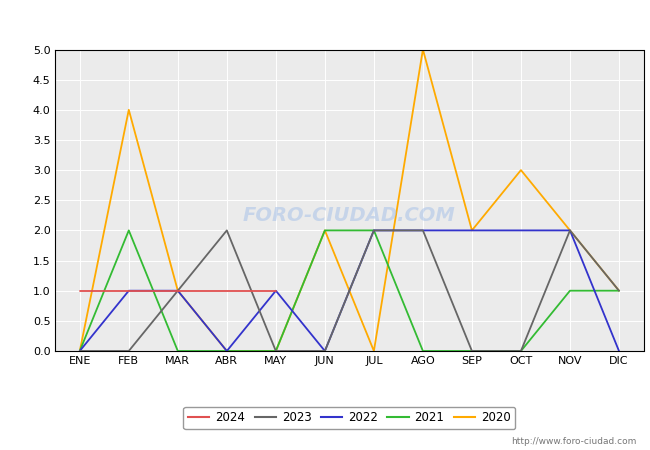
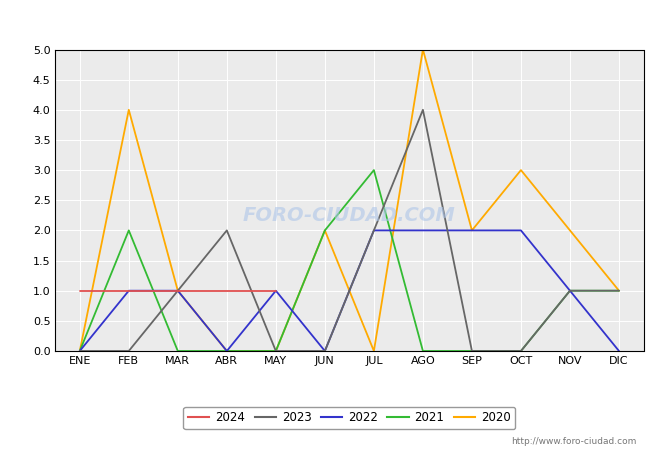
2021/JUL: 2 -> 3
2023/AGO: 2 -> 4
2023/NOV: 2 -> 1
2022/NOV: 2 -> 1
